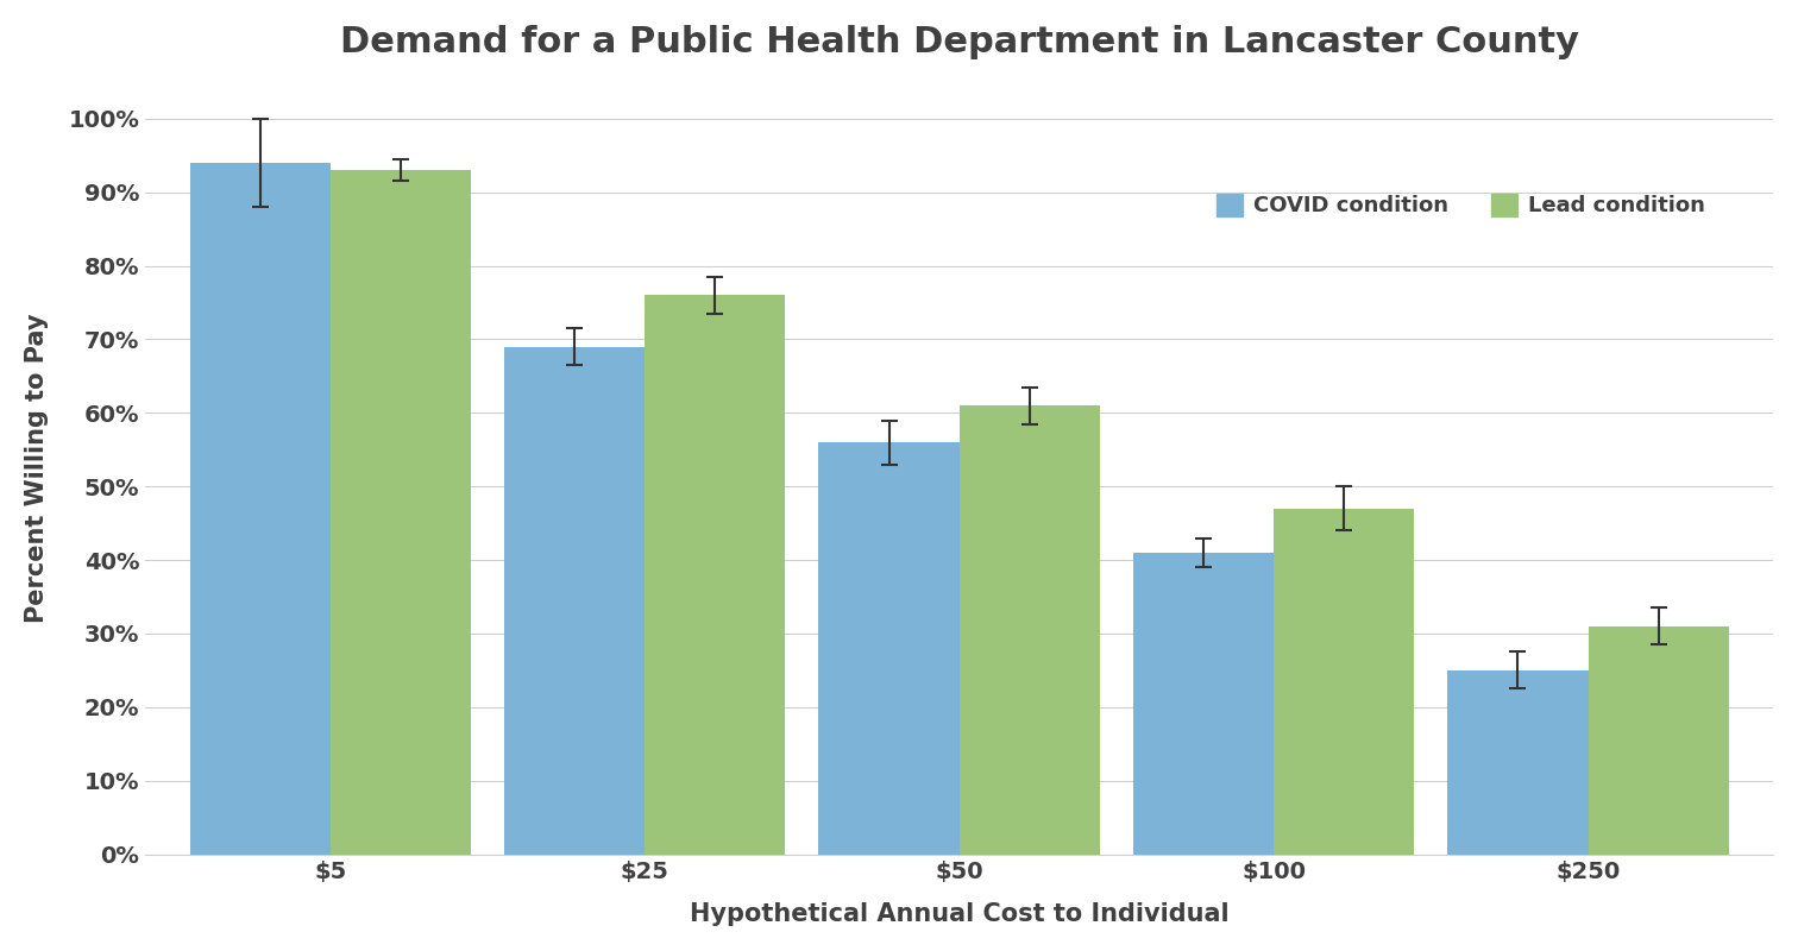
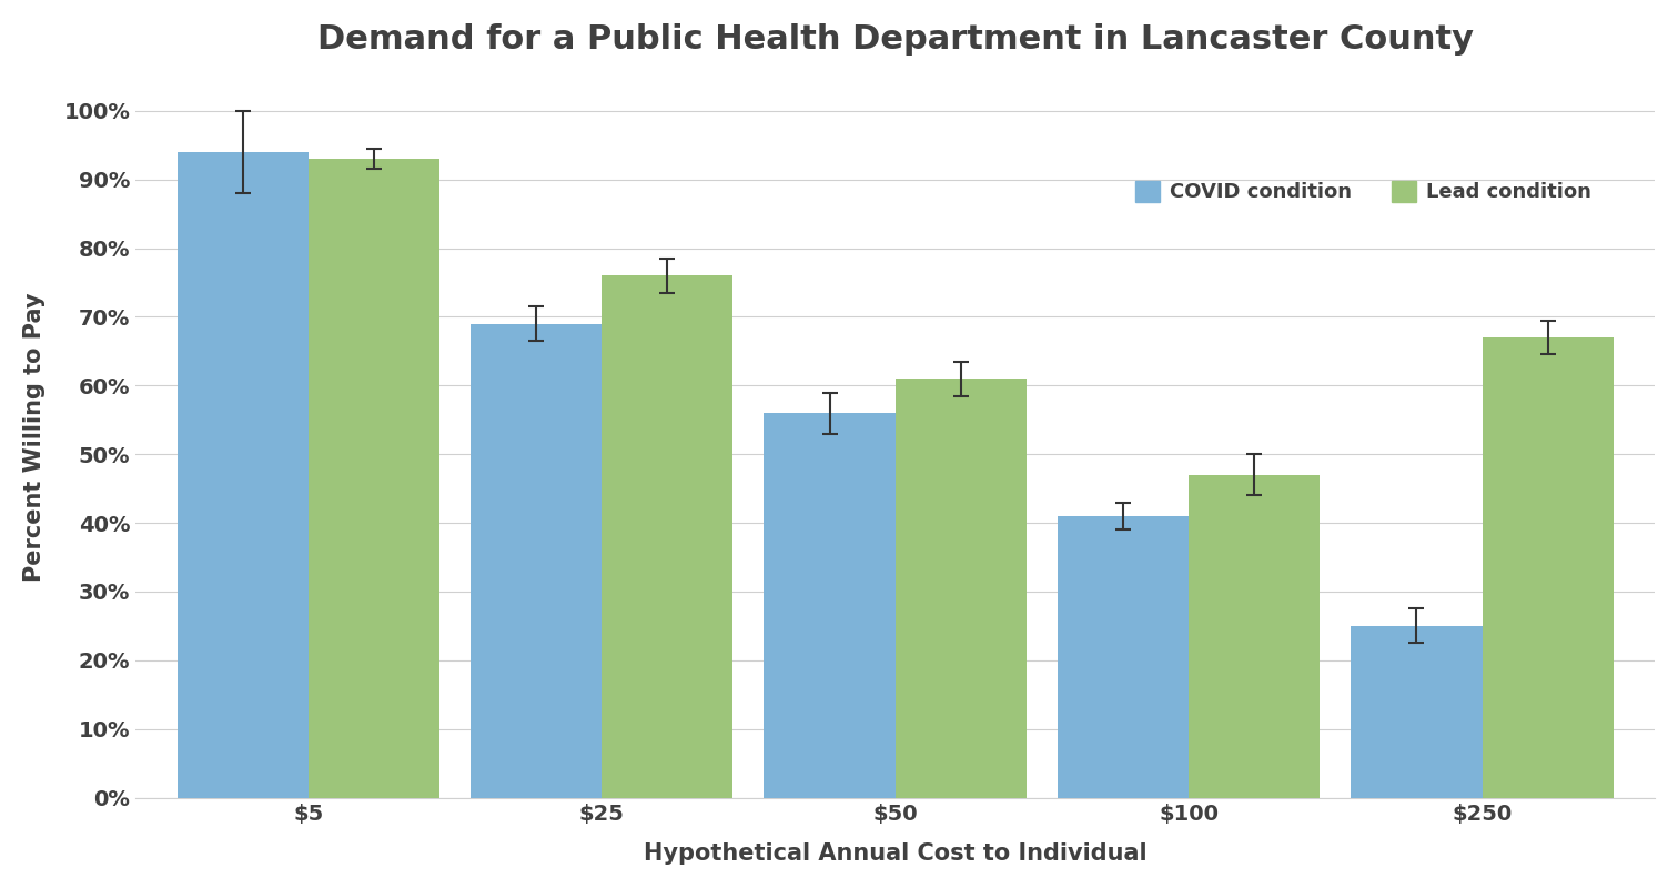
Lead condition/$250: 31% -> 67%
